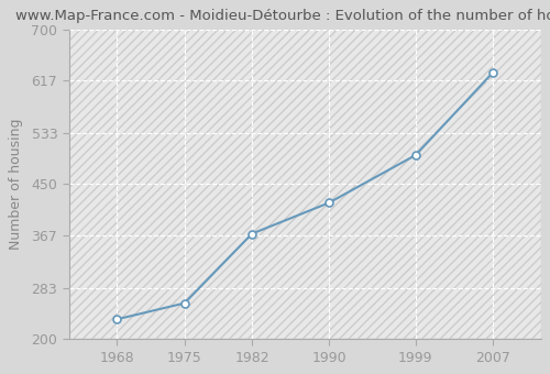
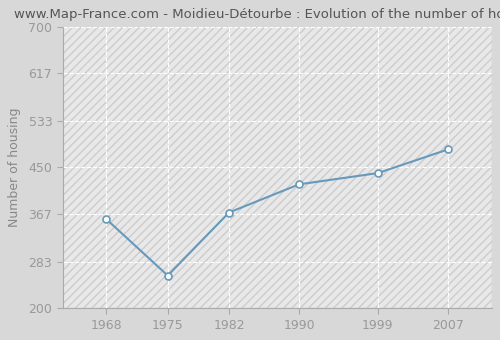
1968: 232 -> 358
1999: 497 -> 440
2007: 630 -> 482
